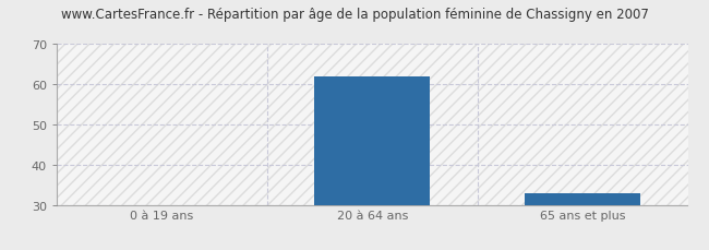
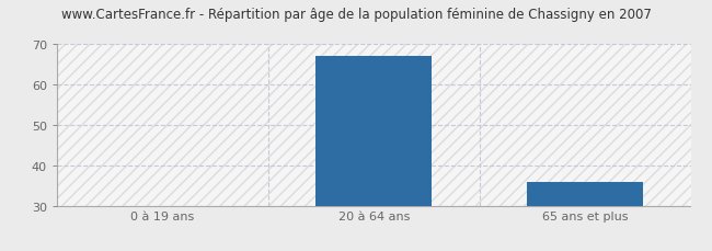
20 à 64 ans: 62 -> 67
65 ans et plus: 33 -> 36
